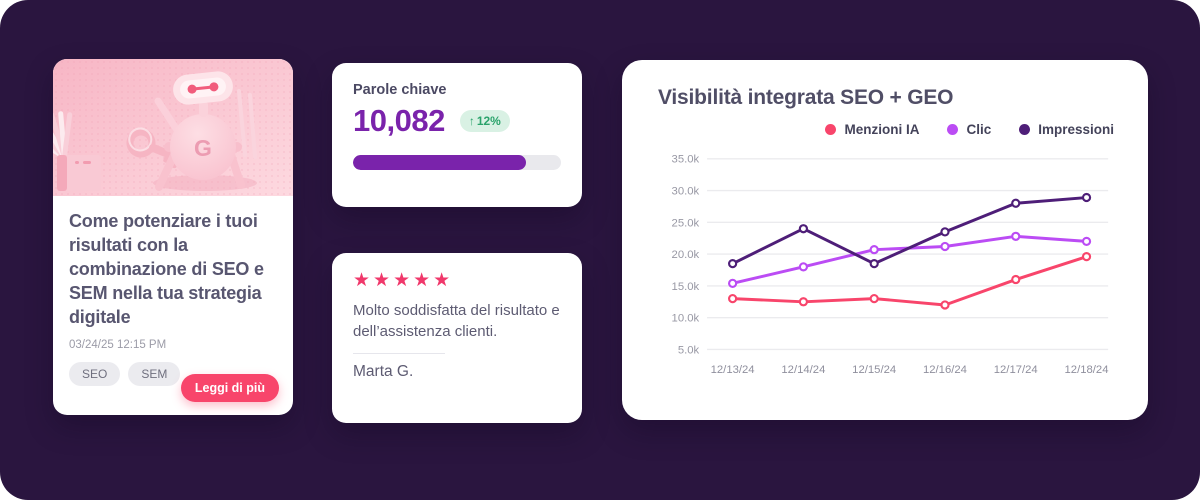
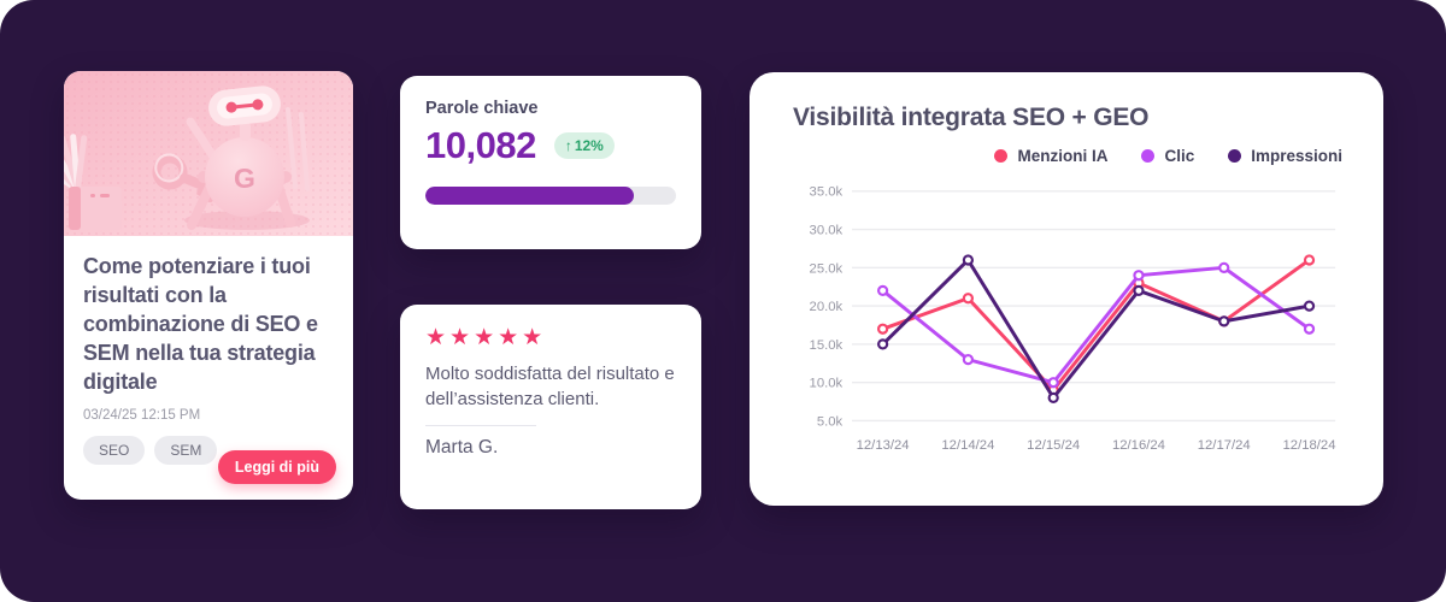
Menzioni IA/12/13/24: 13k -> 17k
Clic/12/13/24: 15k -> 22k
Impressioni/12/13/24: 18k -> 15k
Menzioni IA/12/14/24: 12k -> 21k
Clic/12/14/24: 18k -> 13k
Impressioni/12/14/24: 24k -> 26k
Menzioni IA/12/15/24: 13k -> 9k
Clic/12/15/24: 21k -> 10k
Impressioni/12/15/24: 18k -> 8k
Menzioni IA/12/16/24: 12k -> 23k
Clic/12/16/24: 21k -> 24k
Impressioni/12/16/24: 24k -> 22k
Menzioni IA/12/17/24: 16k -> 18k
Clic/12/17/24: 23k -> 25k
Impressioni/12/17/24: 28k -> 18k
Menzioni IA/12/18/24: 20k -> 26k
Clic/12/18/24: 22k -> 17k
Impressioni/12/18/24: 29k -> 20k
